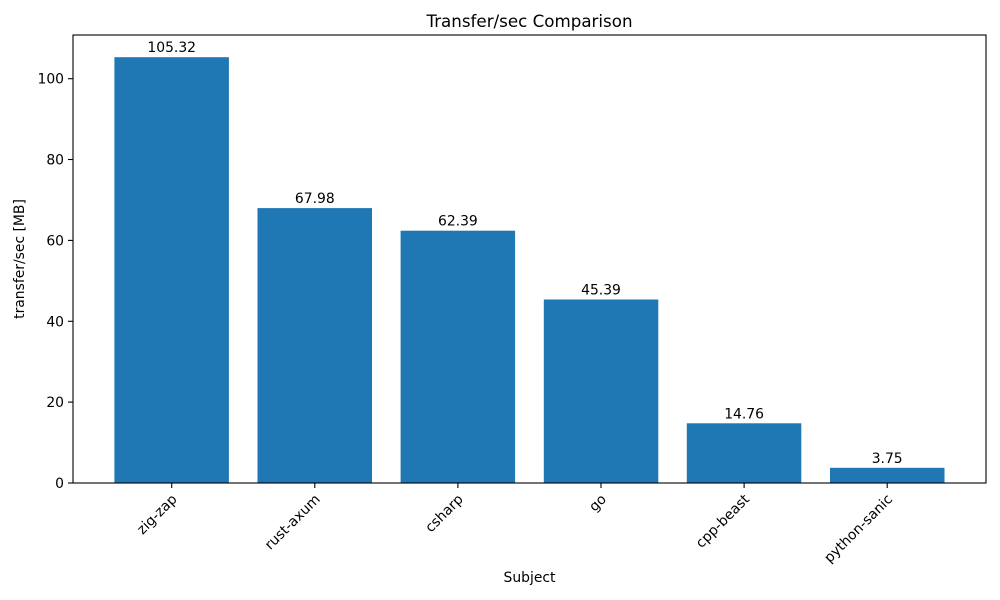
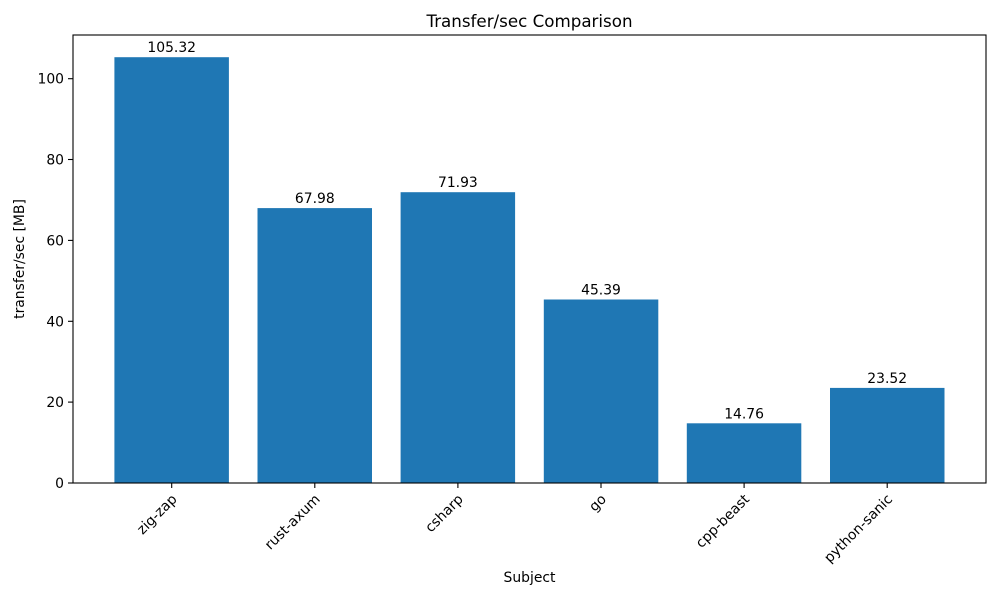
csharp: 62.39 -> 71.93
python-sanic: 3.75 -> 23.52
